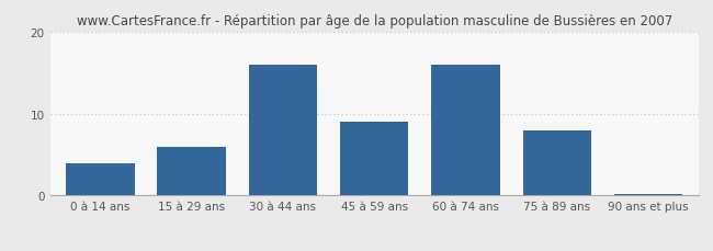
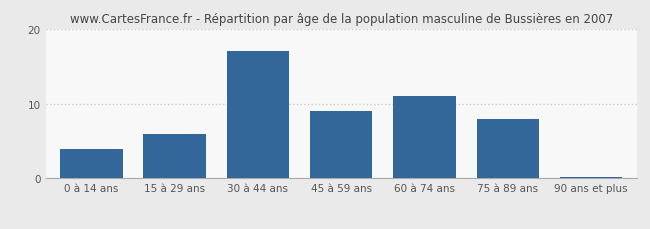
30 à 44 ans: 16.0 -> 17.0
60 à 74 ans: 16.0 -> 11.0
